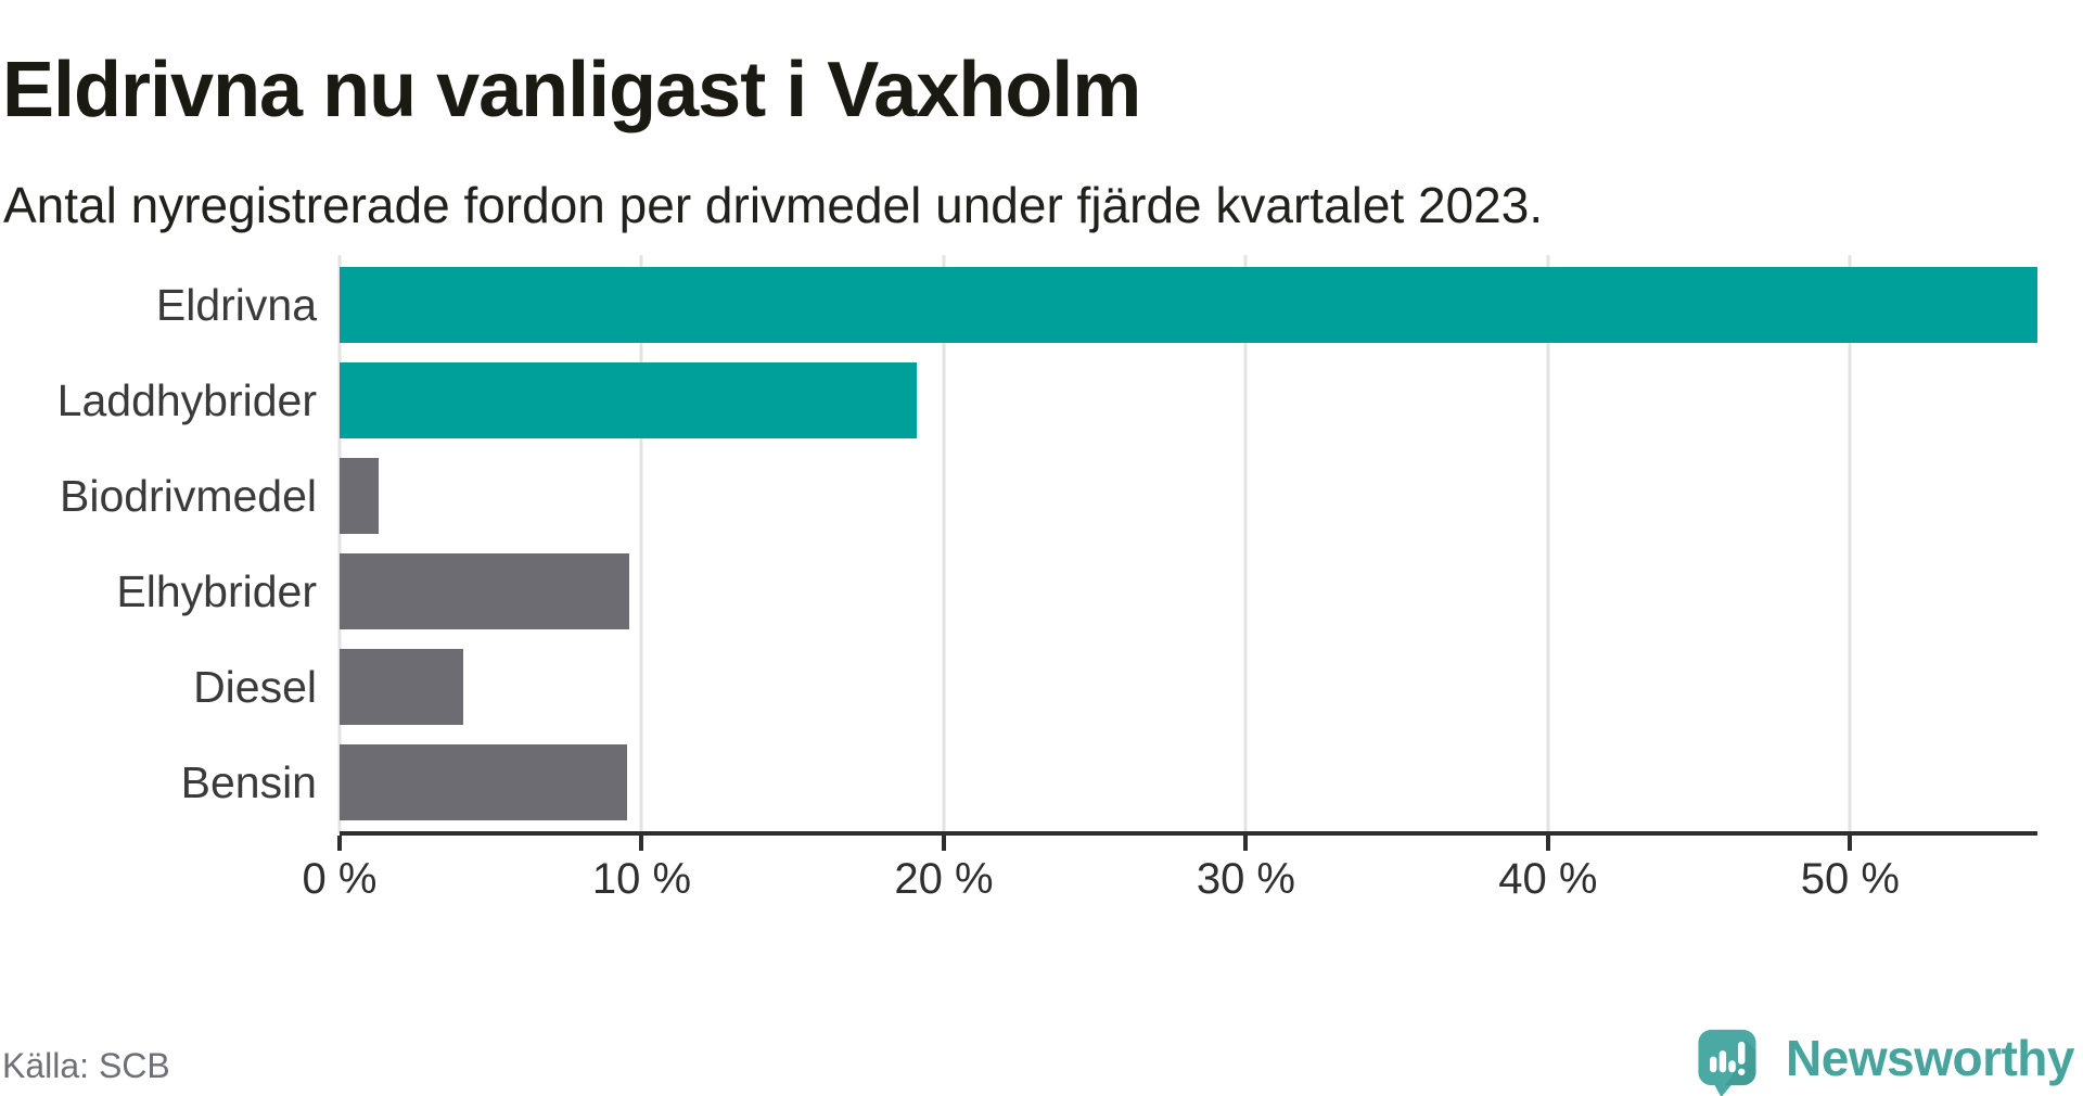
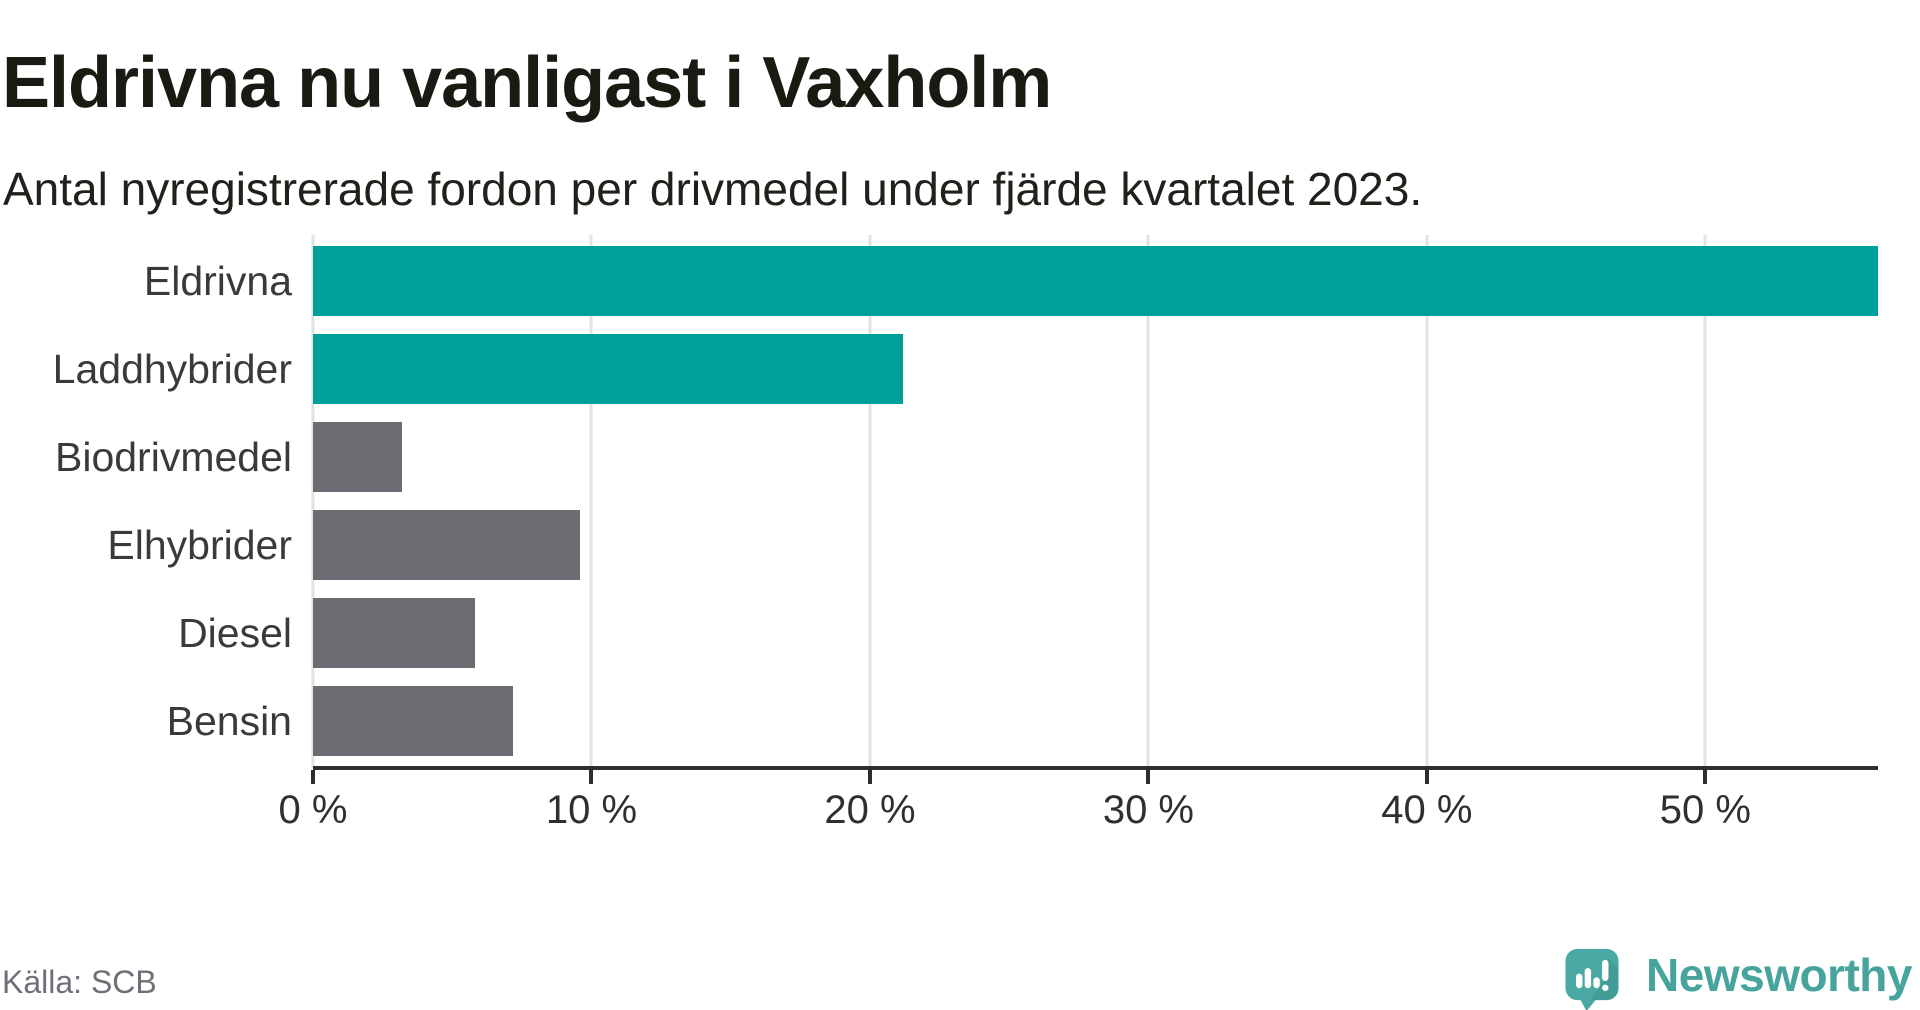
Laddhybrider: 19.1% -> 21.2%
Biodrivmedel: 1.3% -> 3.2%
Diesel: 4.1% -> 5.8%
Bensin: 9.5% -> 7.2%
